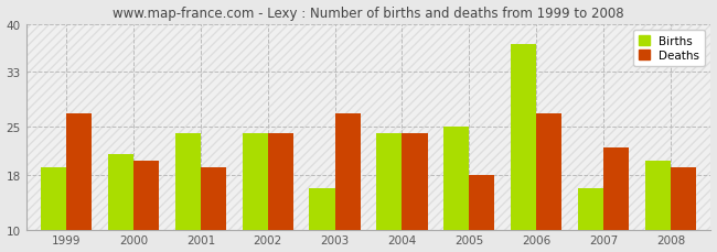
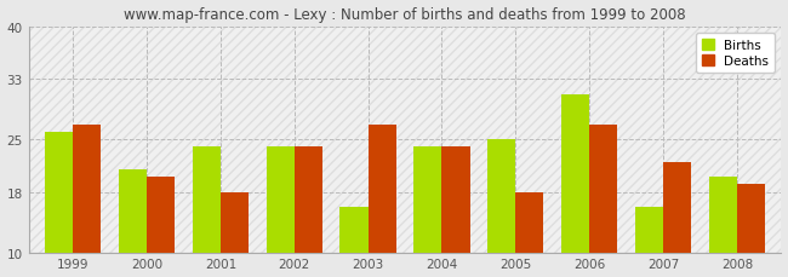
Births/1999: 19 -> 26
Deaths/2001: 19 -> 18
Births/2006: 37 -> 31
